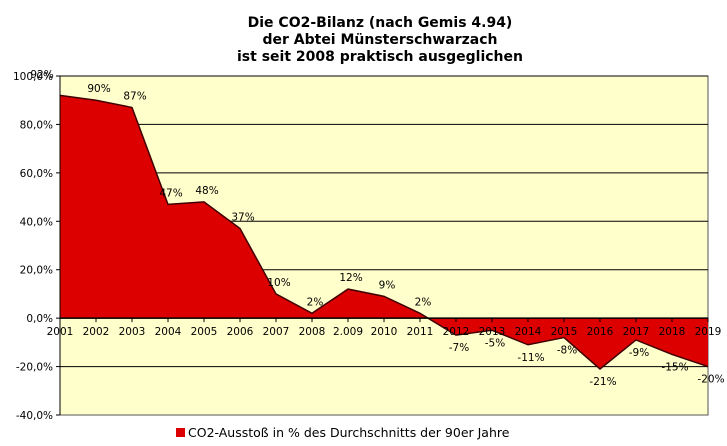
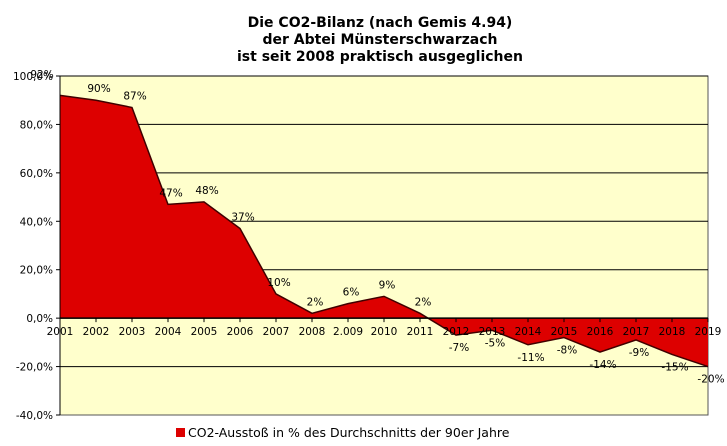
2.009: 12% -> 6%
2016: -21% -> -14%
